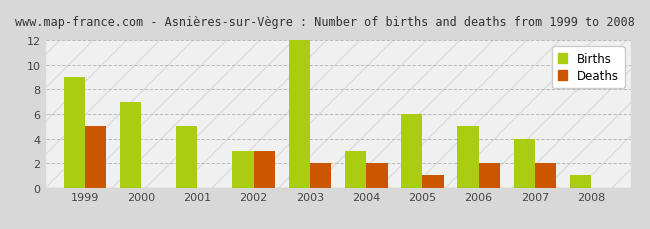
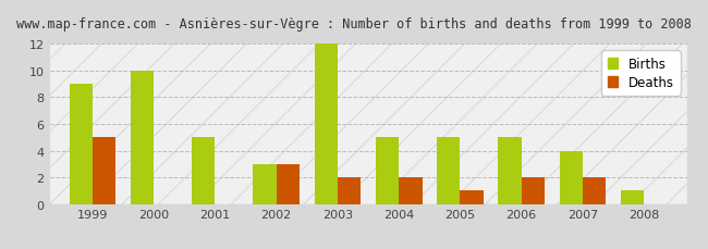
Births/2000: 7 -> 10
Births/2004: 3 -> 5
Births/2005: 6 -> 5
